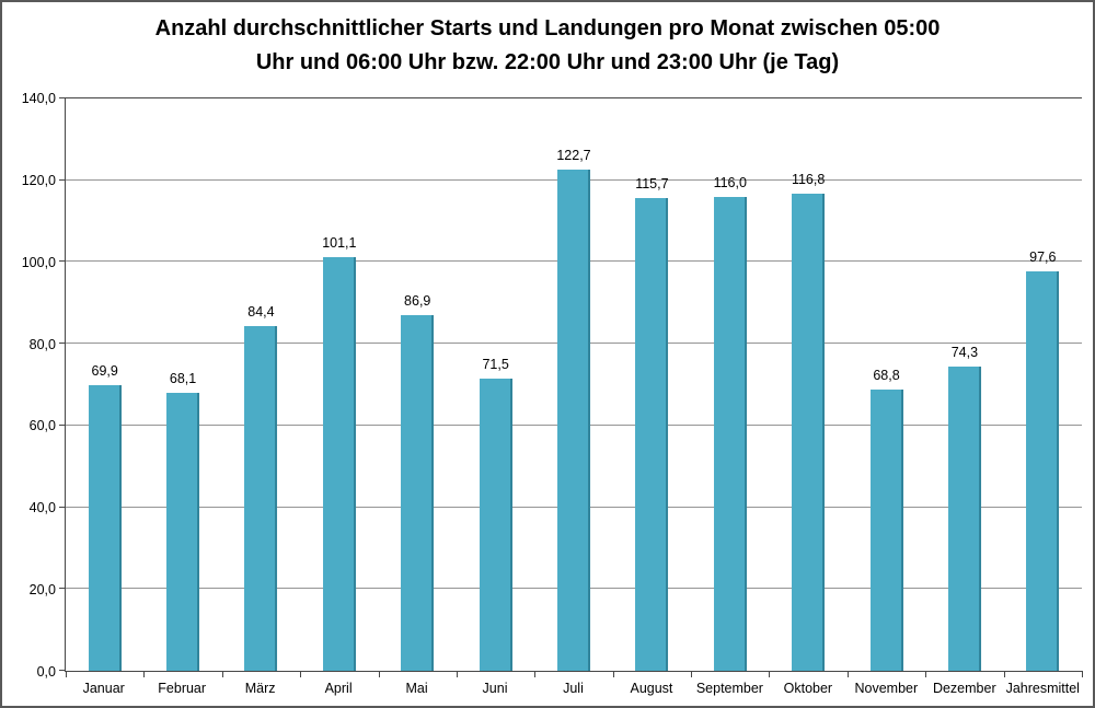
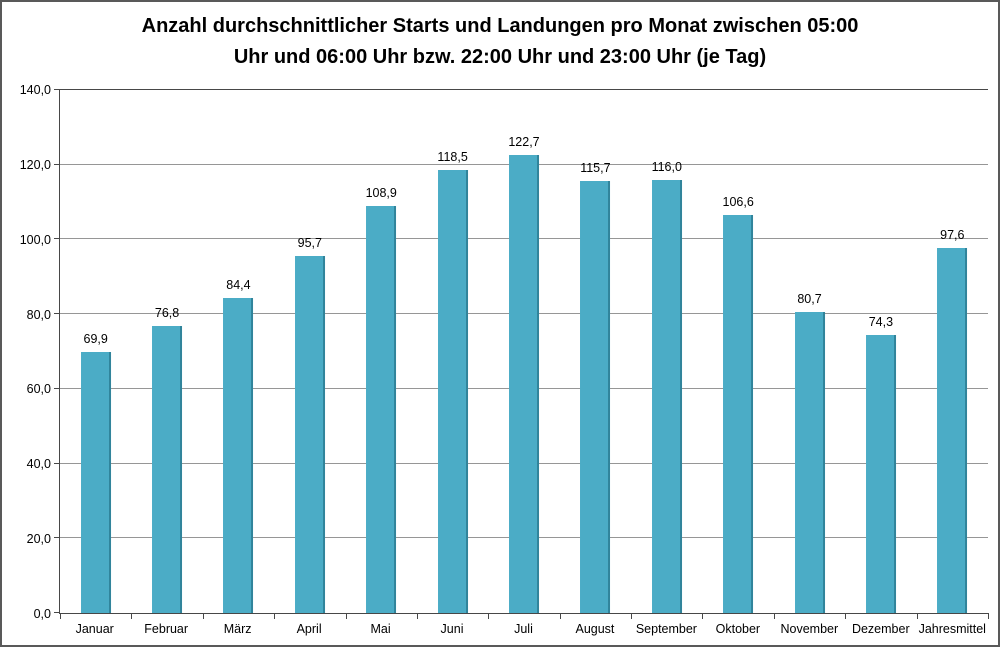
Februar: 68,1 -> 76,8
April: 101,1 -> 95,7
Mai: 86,9 -> 108,9
Juni: 71,5 -> 118,5
Oktober: 116,8 -> 106,6
November: 68,8 -> 80,7
